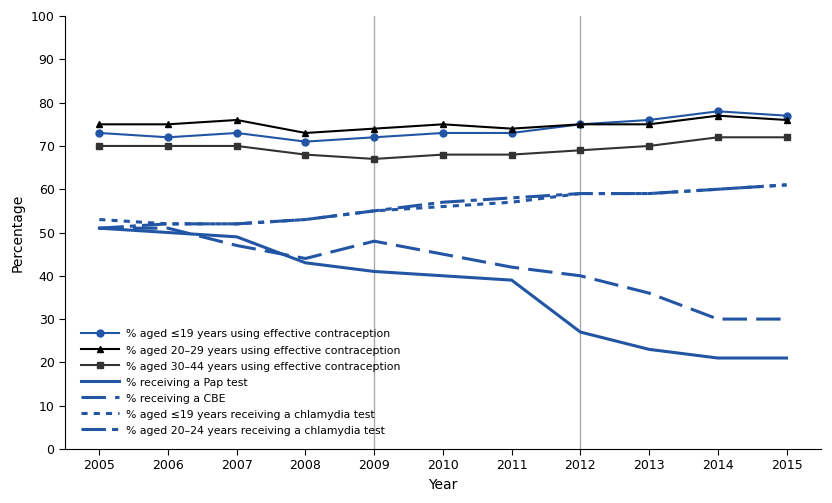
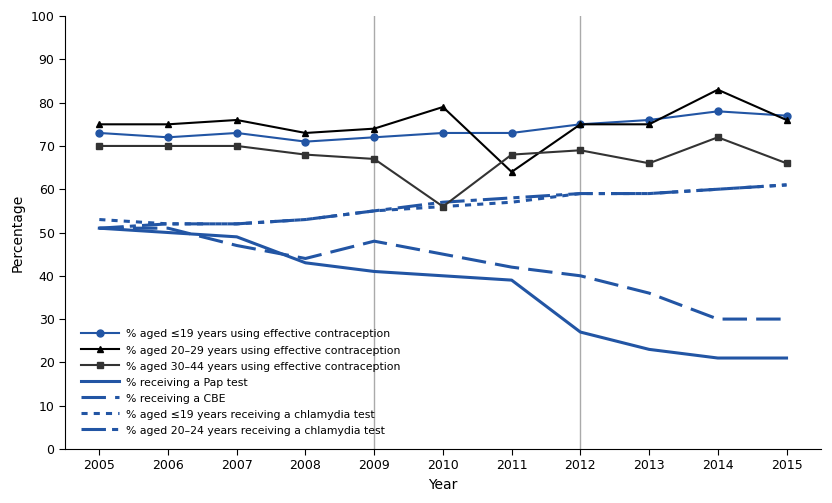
% aged 20–29 years using effective contraception/2010: 75 -> 79
% aged 30–44 years using effective contraception/2010: 68 -> 56
% aged 20–29 years using effective contraception/2011: 74 -> 64
% aged 30–44 years using effective contraception/2013: 70 -> 66
% aged 20–29 years using effective contraception/2014: 77 -> 83
% aged 30–44 years using effective contraception/2015: 72 -> 66
